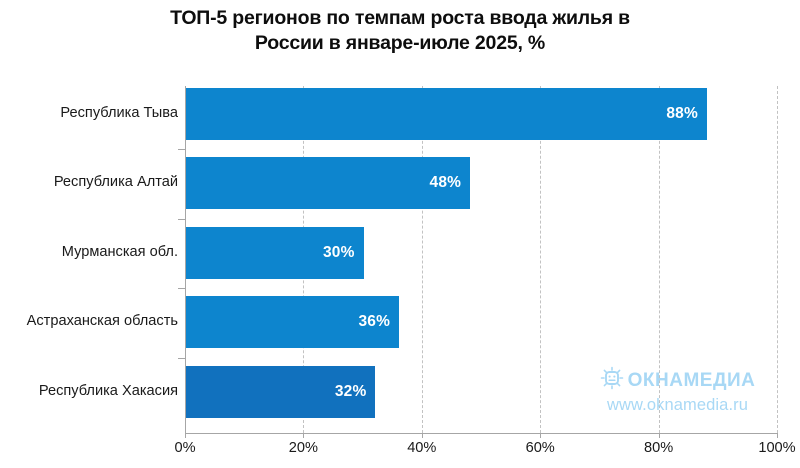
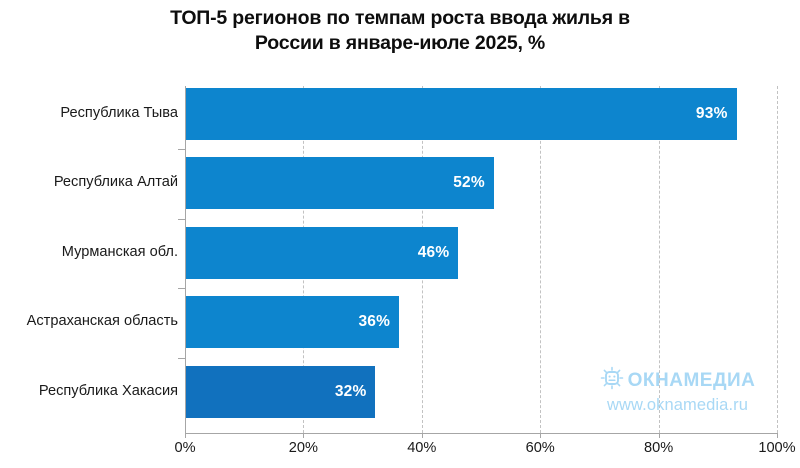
Республика Тыва: 88% -> 93%
Республика Алтай: 48% -> 52%
Мурманская обл.: 30% -> 46%
